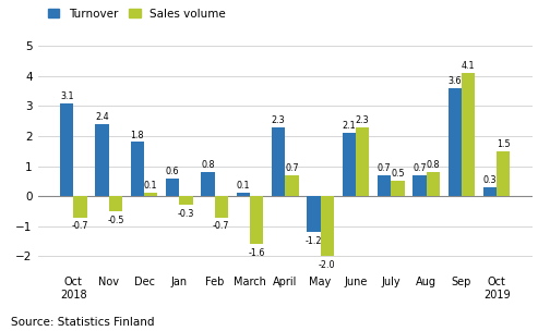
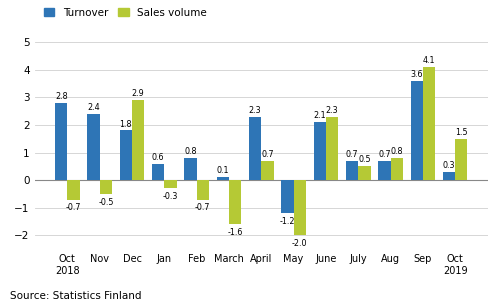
Turnover/Oct 2018: 3.1 -> 2.8
Sales volume/Dec: 0.1 -> 2.9
